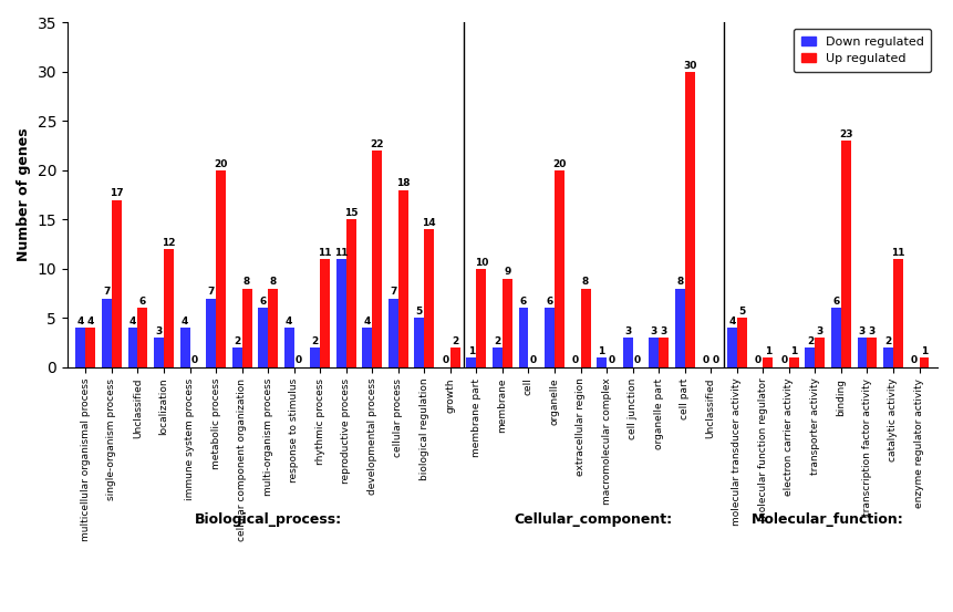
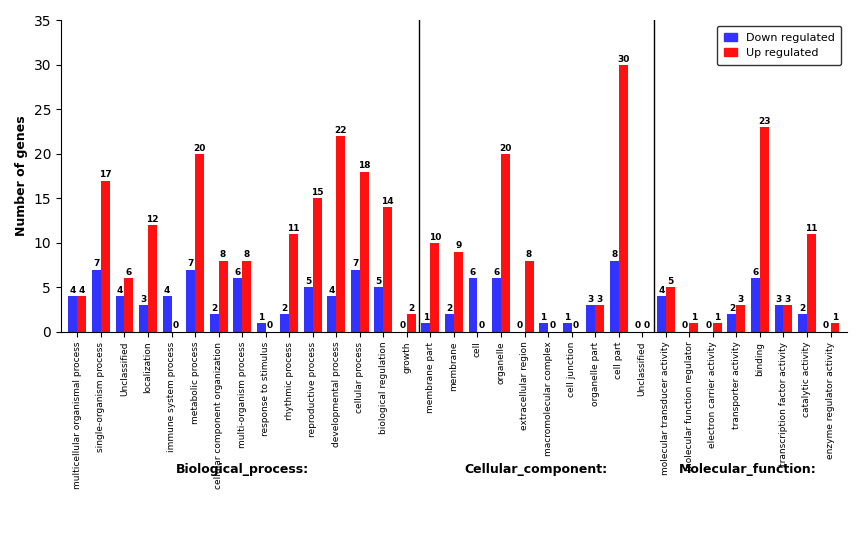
Down regulated/response to stimulus: 4 -> 1
Down regulated/reproductive process: 11 -> 5
Down regulated/cell junction: 3 -> 1
